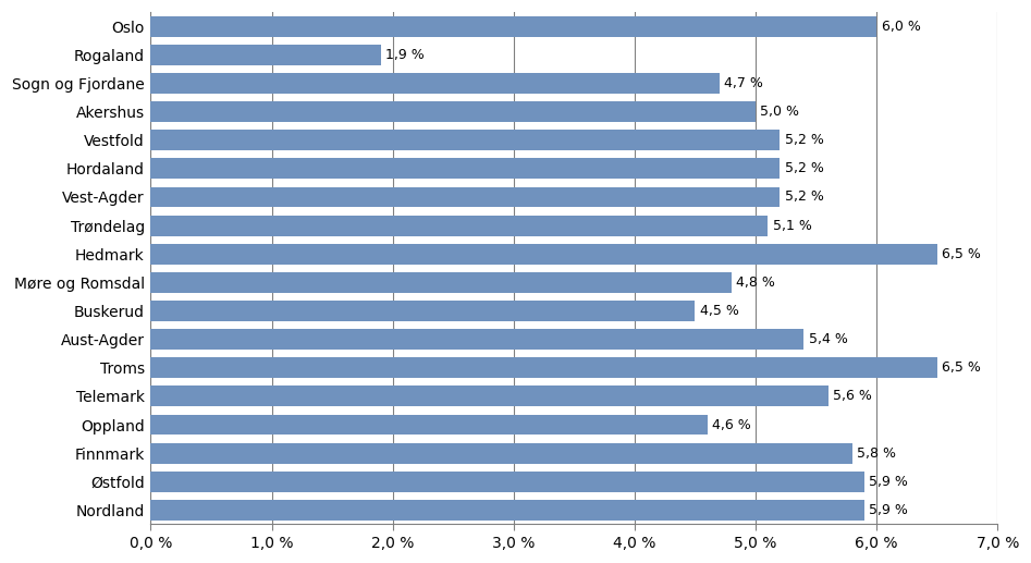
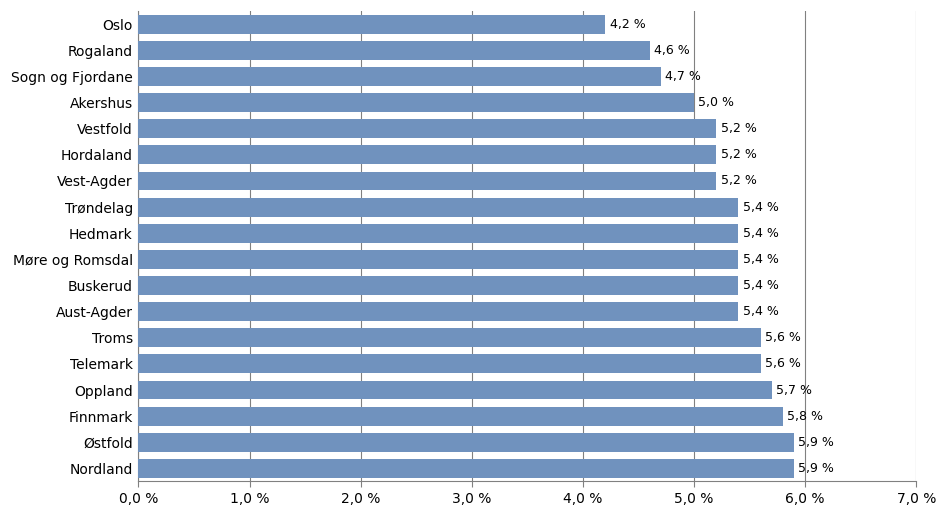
Oslo: 6,0 -> 4,2
Rogaland: 1,9 -> 4,6
Trøndelag: 5,1 -> 5,4
Hedmark: 6,5 -> 5,4
Møre og Romsdal: 4,8 -> 5,4
Buskerud: 4,5 -> 5,4
Troms: 6,5 -> 5,6
Oppland: 4,6 -> 5,7
